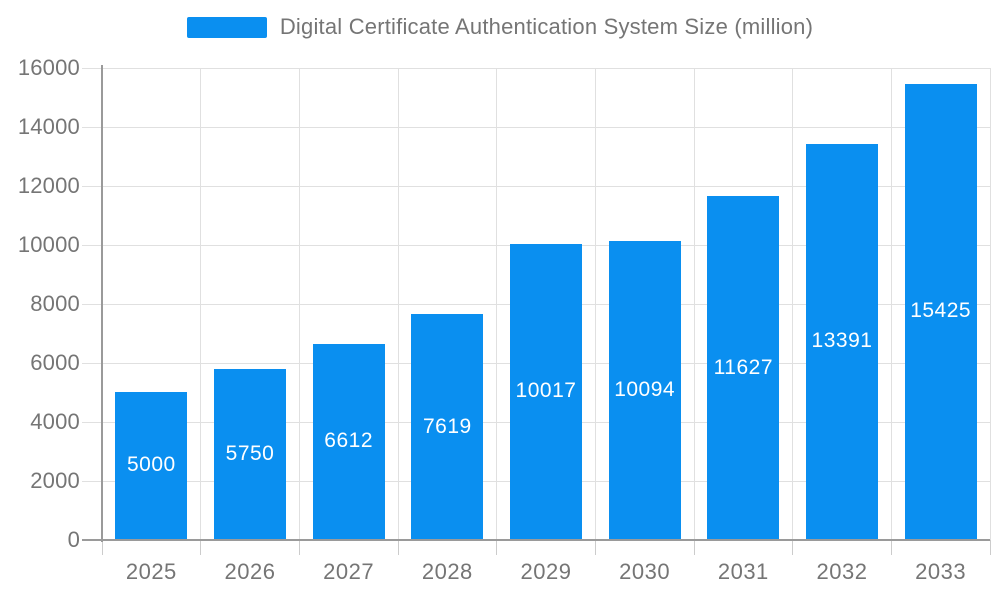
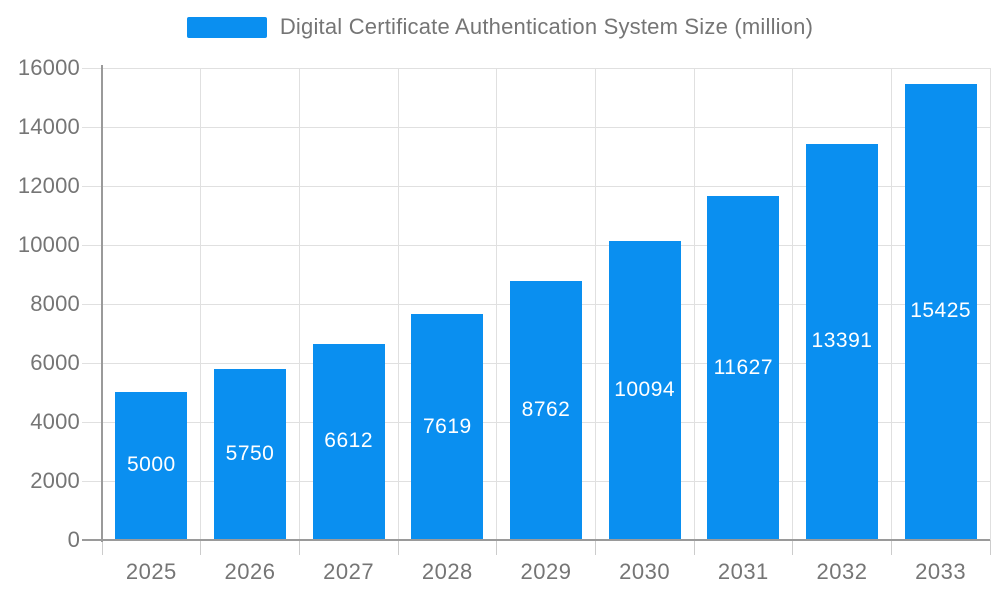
2029: 10017 -> 8762
